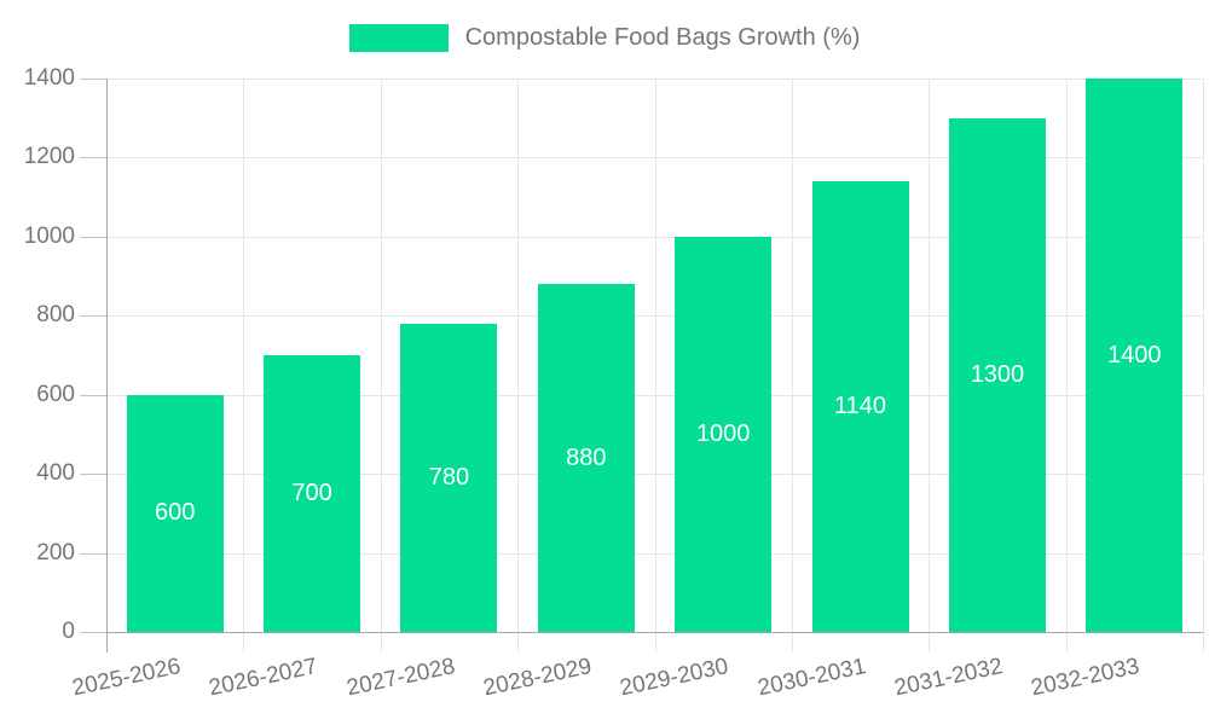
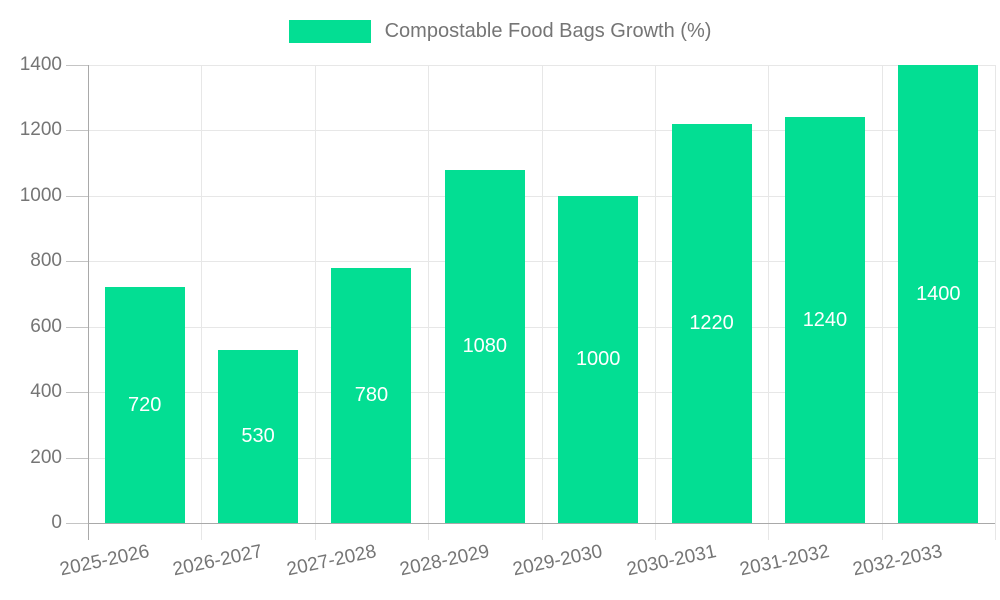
2025-2026: 600 -> 720
2026-2027: 700 -> 530
2028-2029: 880 -> 1080
2030-2031: 1140 -> 1220
2031-2032: 1300 -> 1240
